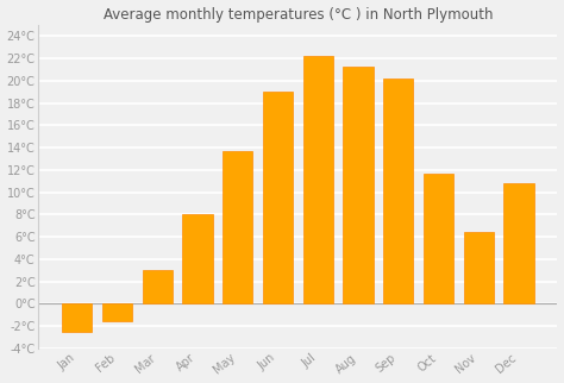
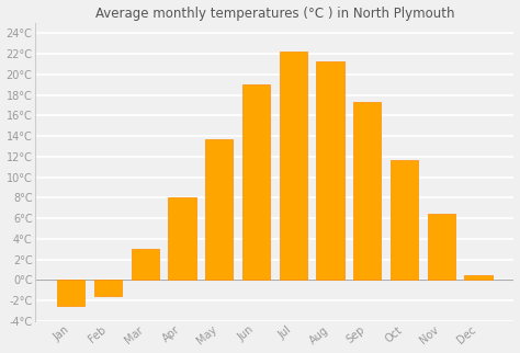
Sep: 20.2°C -> 17.3°C
Dec: 10.8°C -> 0.5°C
